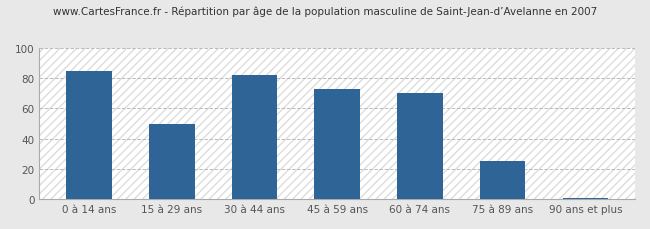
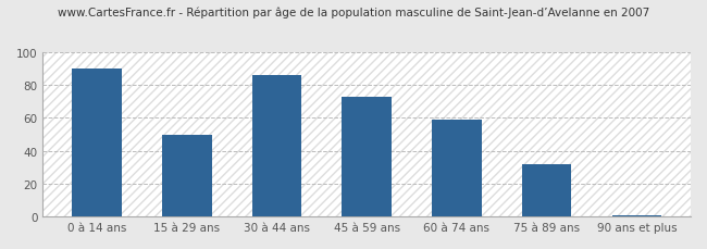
0 à 14 ans: 85 -> 90
30 à 44 ans: 82 -> 86
60 à 74 ans: 70 -> 59
75 à 89 ans: 25 -> 32
